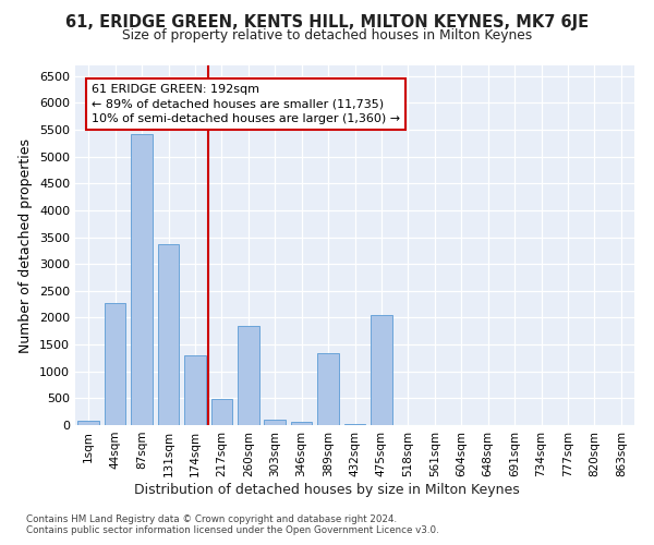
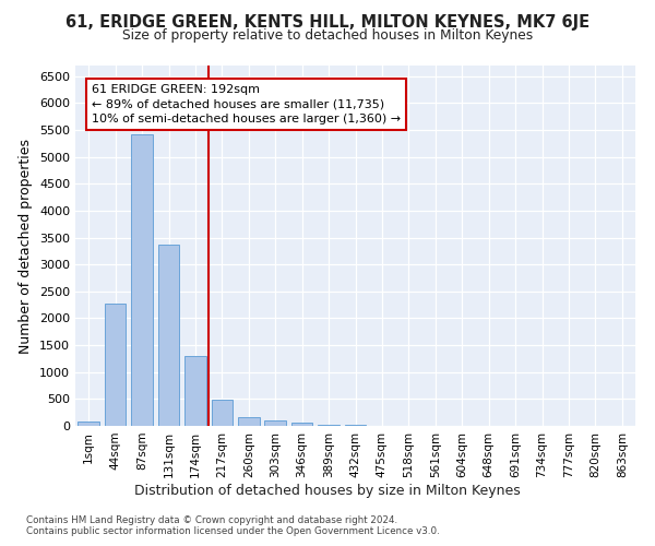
260sqm: 1850 -> 170
389sqm: 1350 -> 30
475sqm: 2050 -> 10
